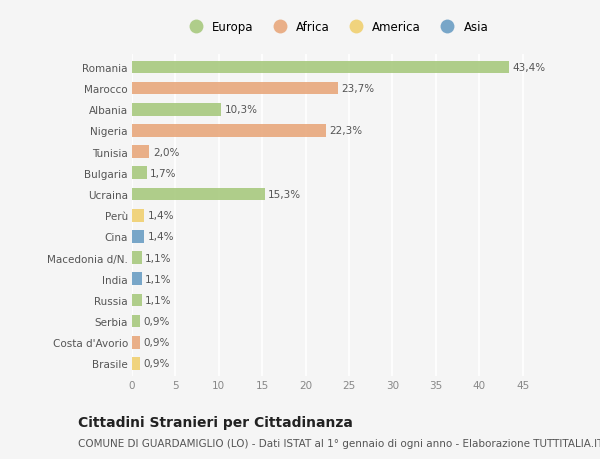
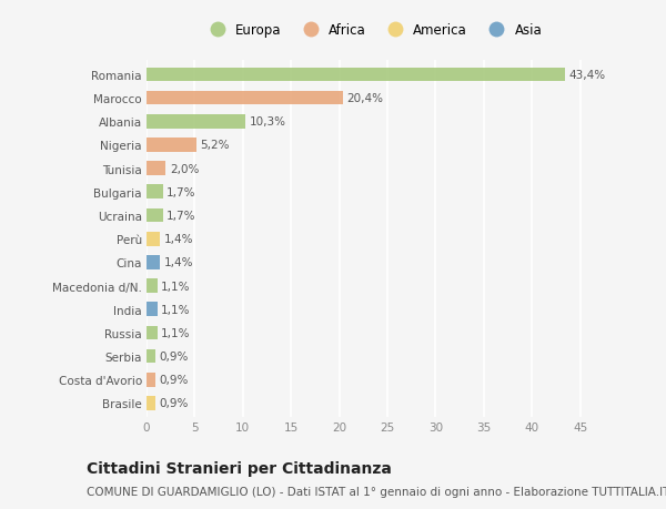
Marocco: 23,7% -> 20,4%
Nigeria: 22,3% -> 5,2%
Ucraina: 15,3% -> 1,7%
